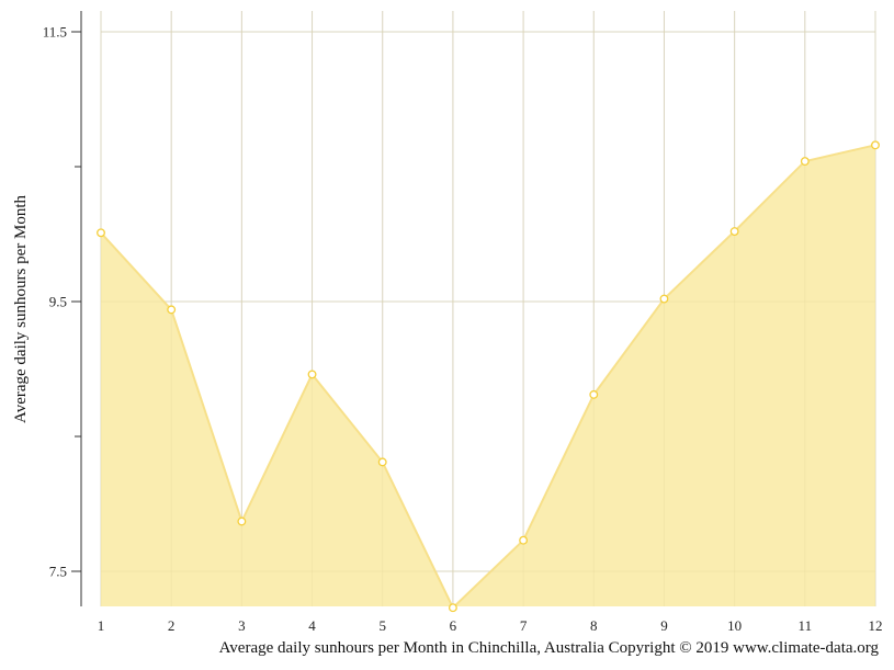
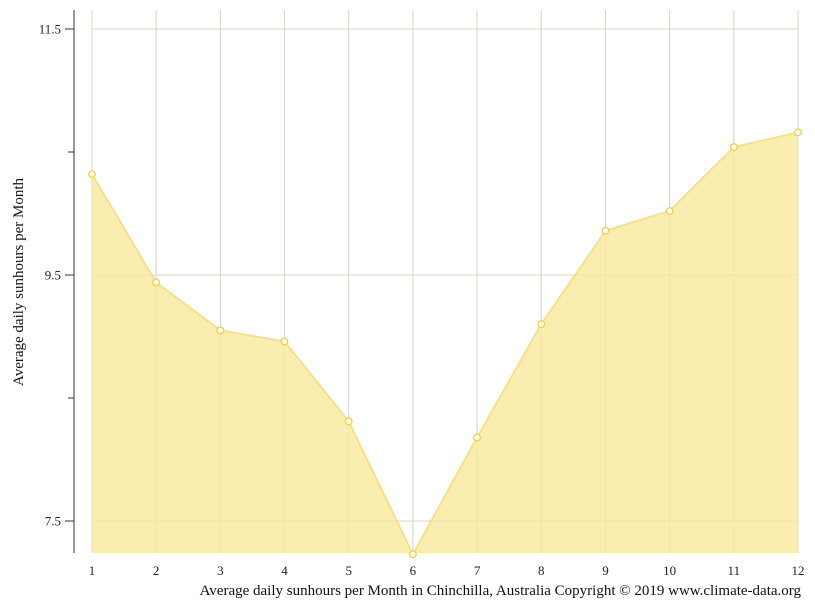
1: 10.01 -> 10.32
3: 7.87 -> 9.05
7: 7.73 -> 8.18
8: 8.81 -> 9.10
9: 9.52 -> 9.86
